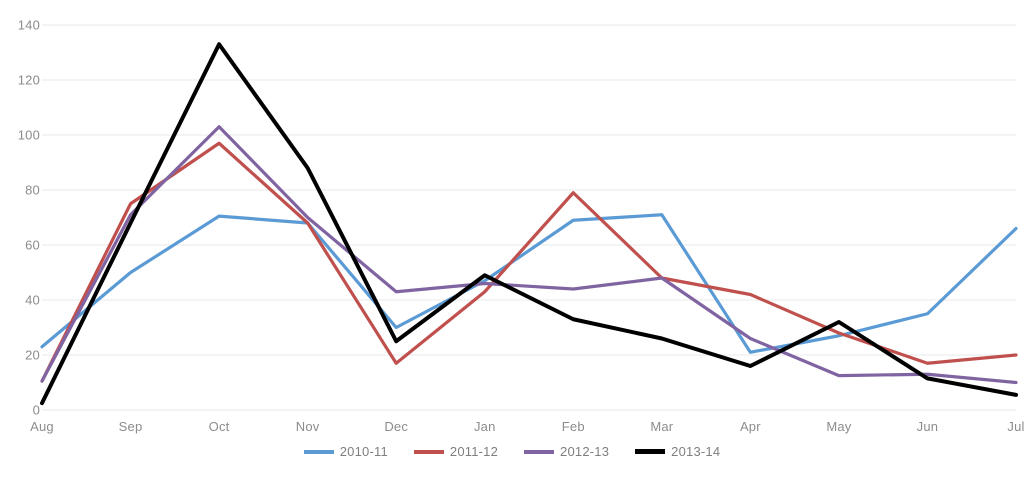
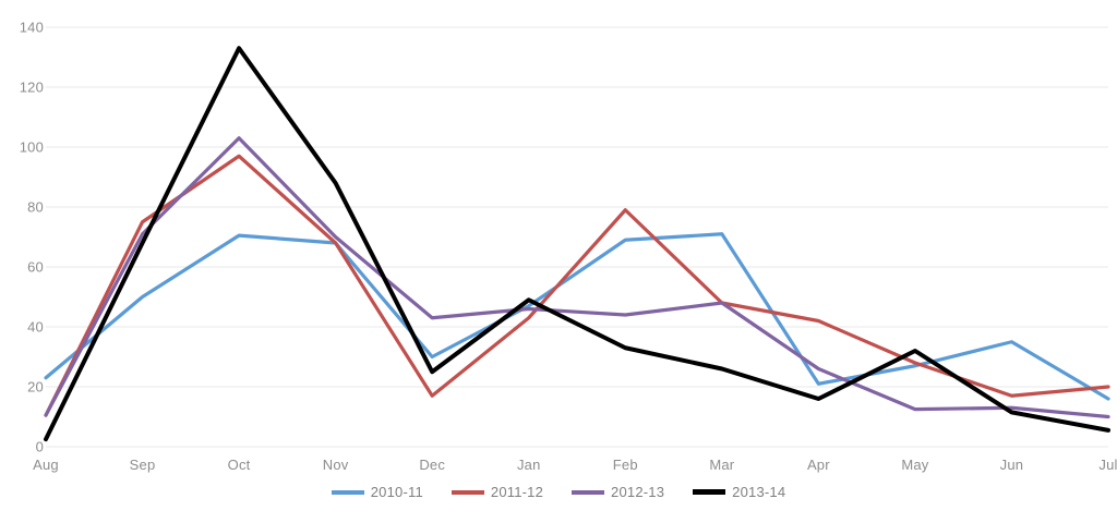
2010-11/Jul: 66 -> 16
